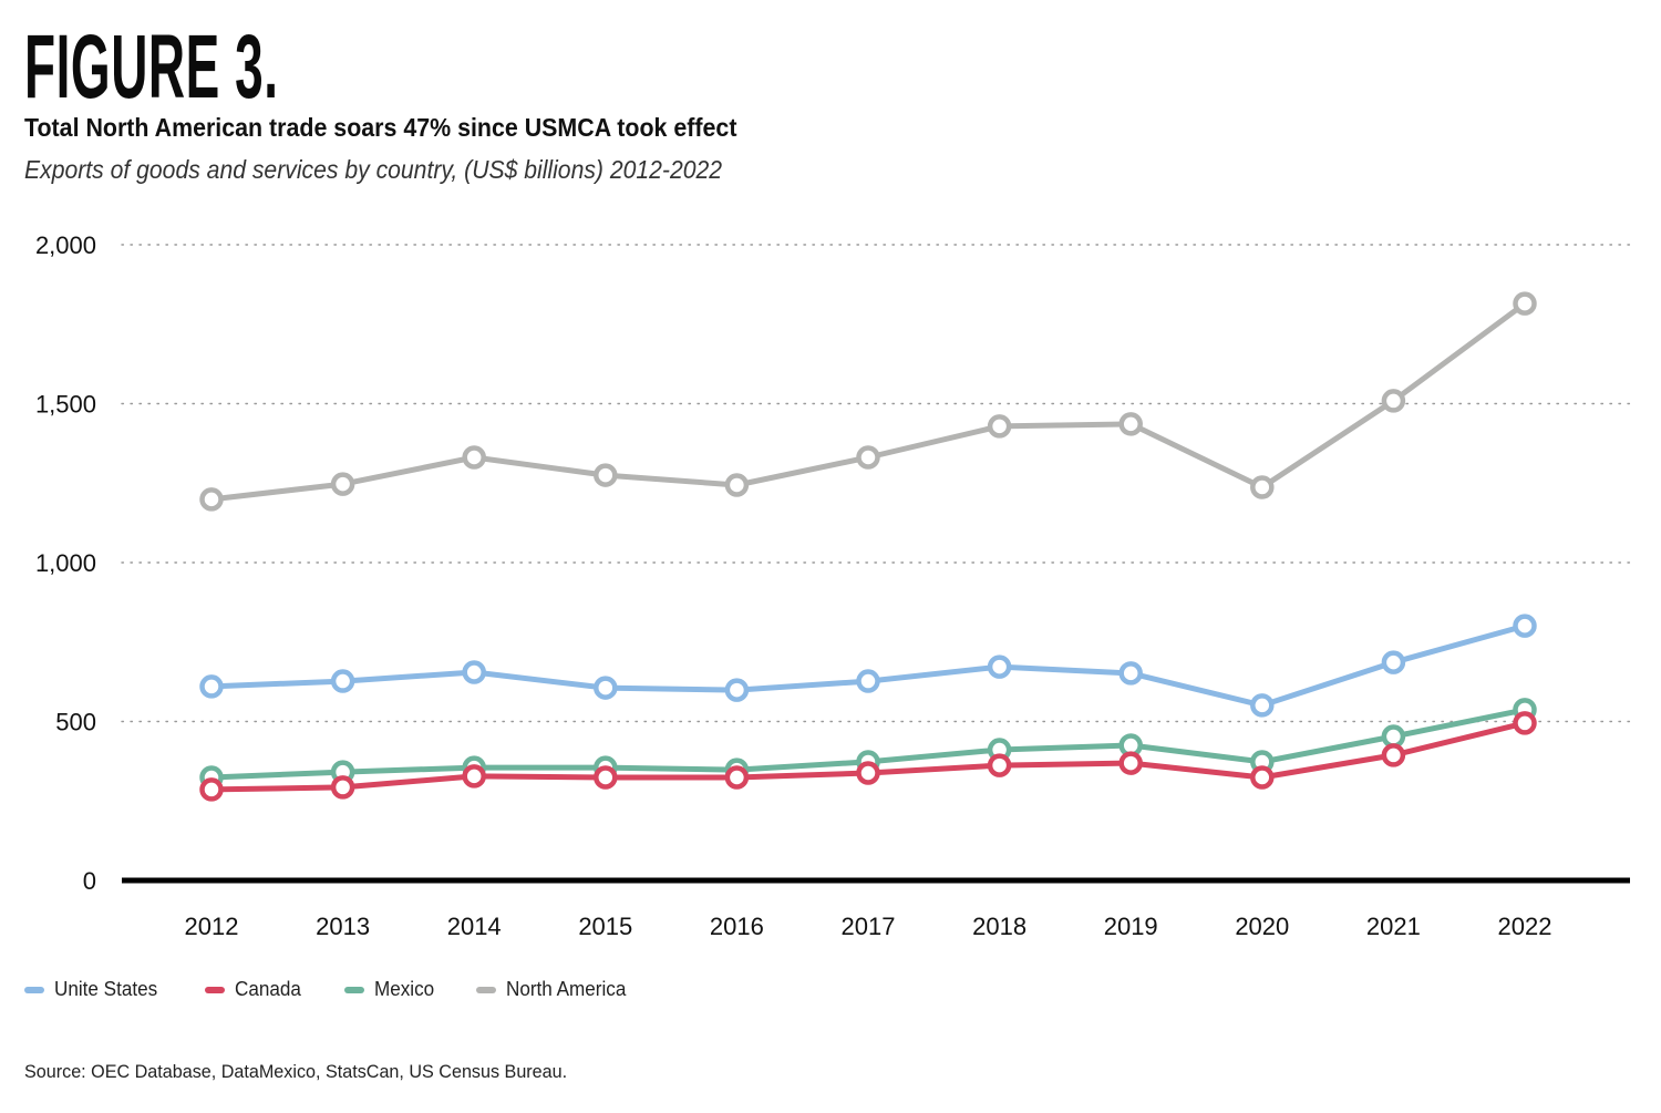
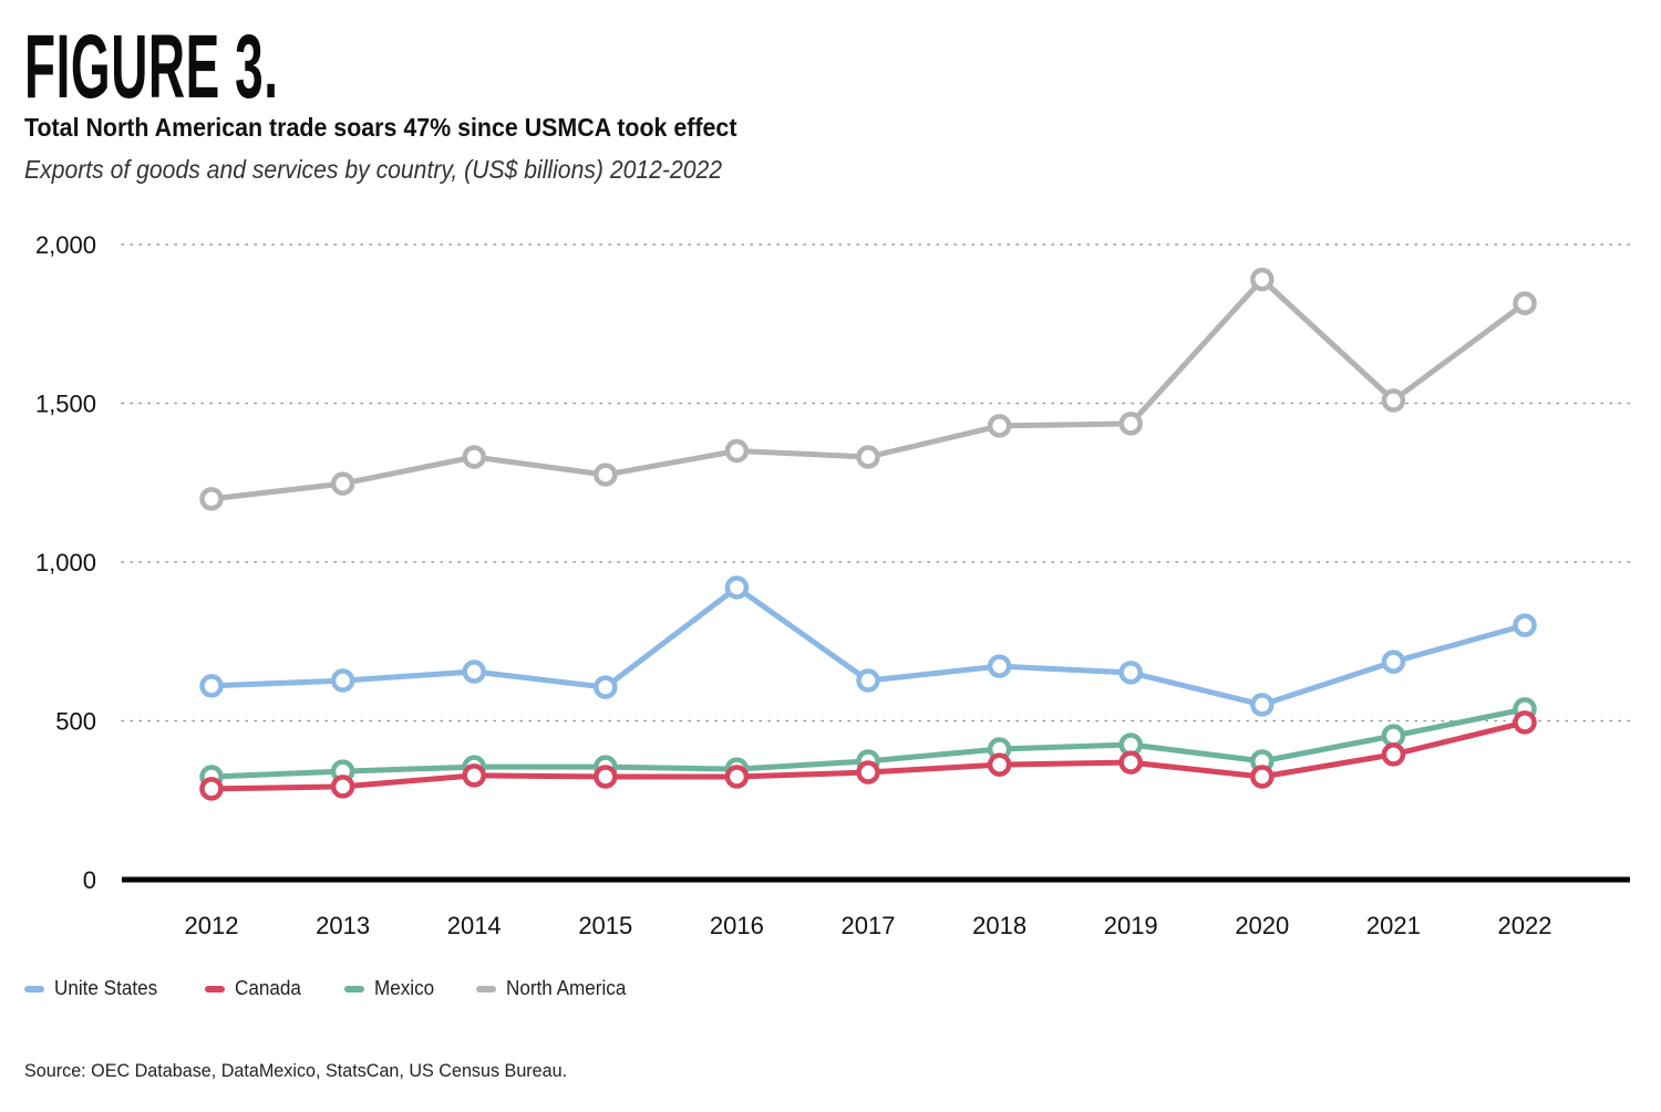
Unite States/2016: 600 -> 920
North America/2016: 1240 -> 1350
North America/2020: 1240 -> 1890
